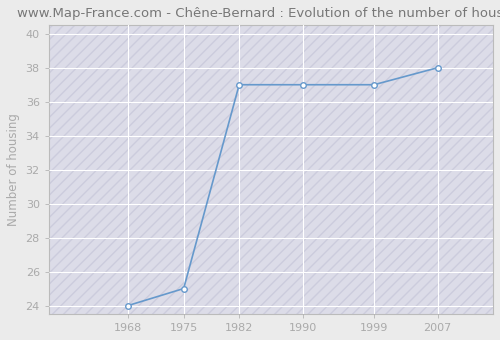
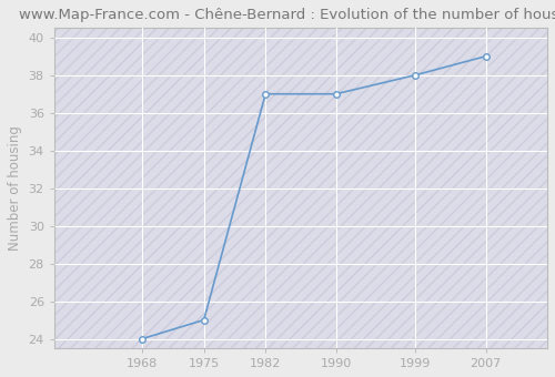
1999: 37 -> 38
2007: 38 -> 39
